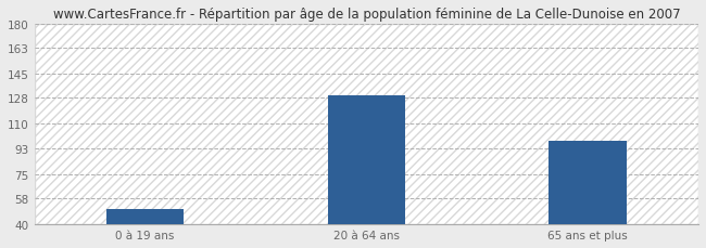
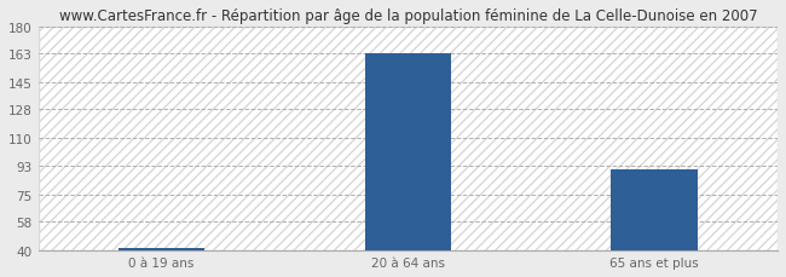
0 à 19 ans: 51 -> 42
20 à 64 ans: 130 -> 163
65 ans et plus: 98 -> 91
